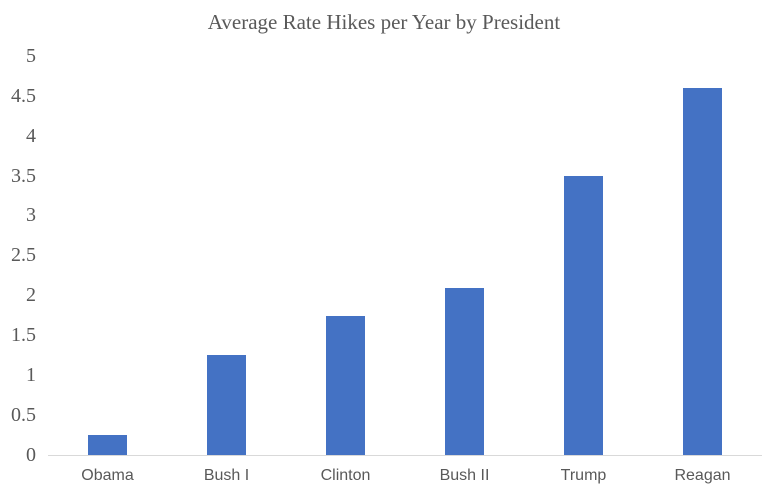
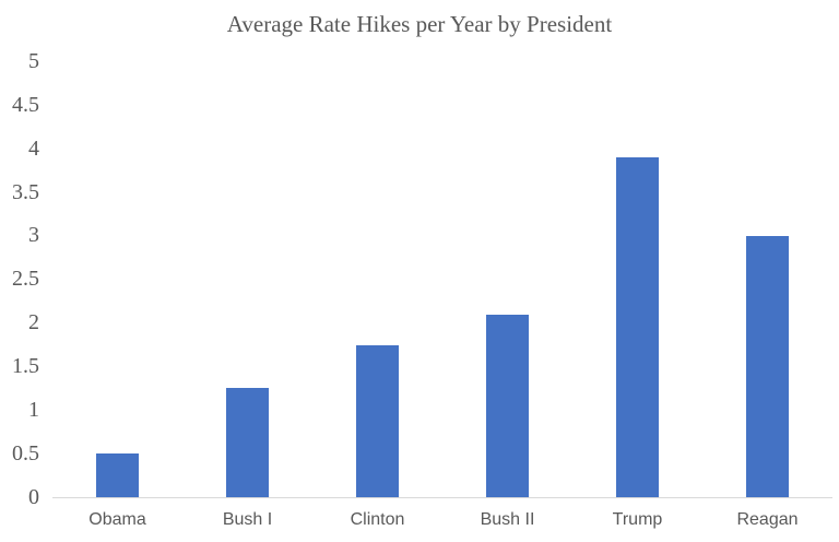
Obama: 0.2 -> 0.5
Trump: 3.5 -> 3.9
Reagan: 4.6 -> 3.0
